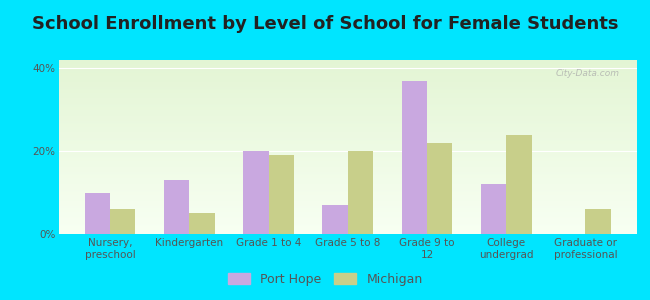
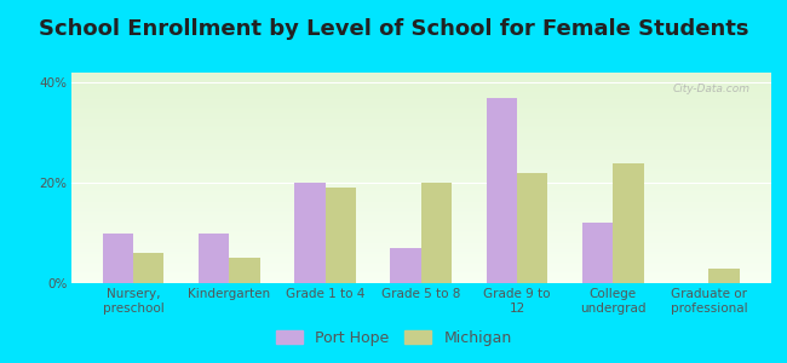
Port Hope/Kindergarten: 13% -> 10%
Michigan/Graduate or professional: 6% -> 3%
